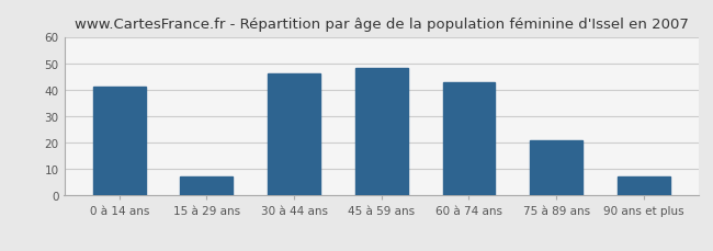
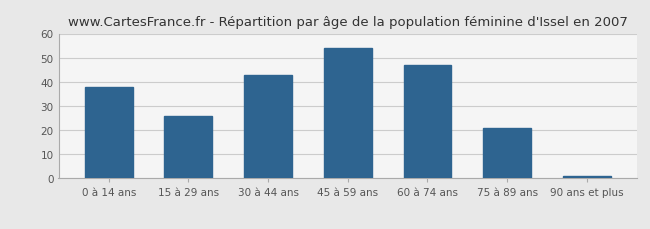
0 à 14 ans: 41 -> 38
15 à 29 ans: 7 -> 26
30 à 44 ans: 46 -> 43
45 à 59 ans: 48 -> 54
60 à 74 ans: 43 -> 47
90 ans et plus: 7 -> 1
